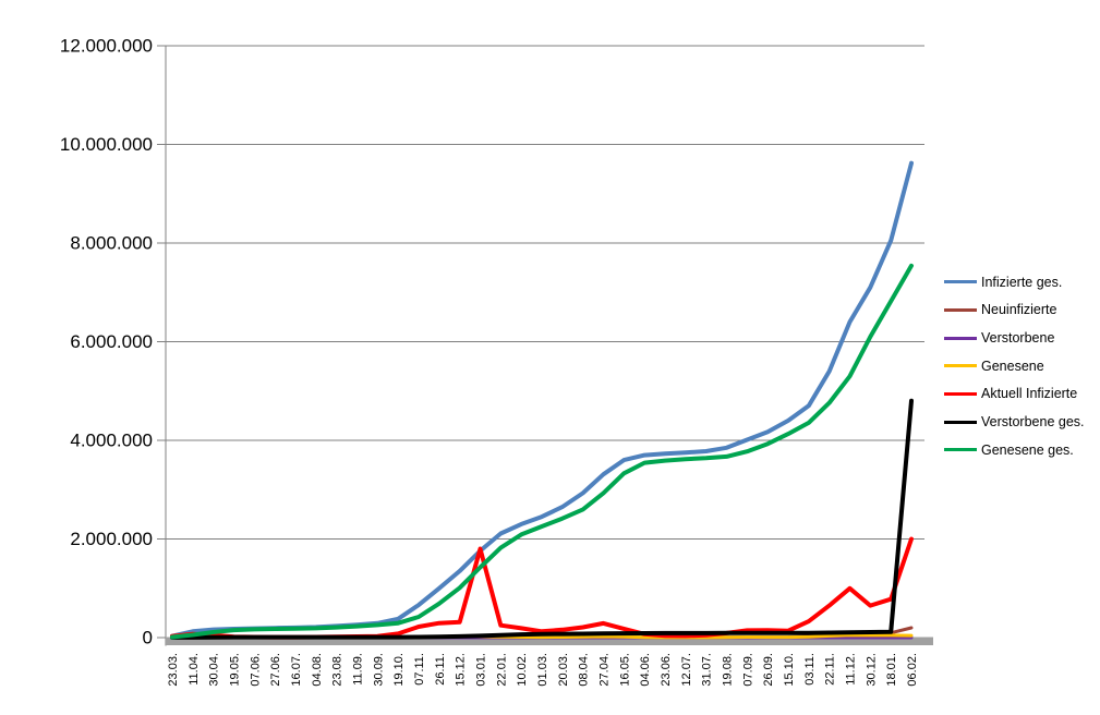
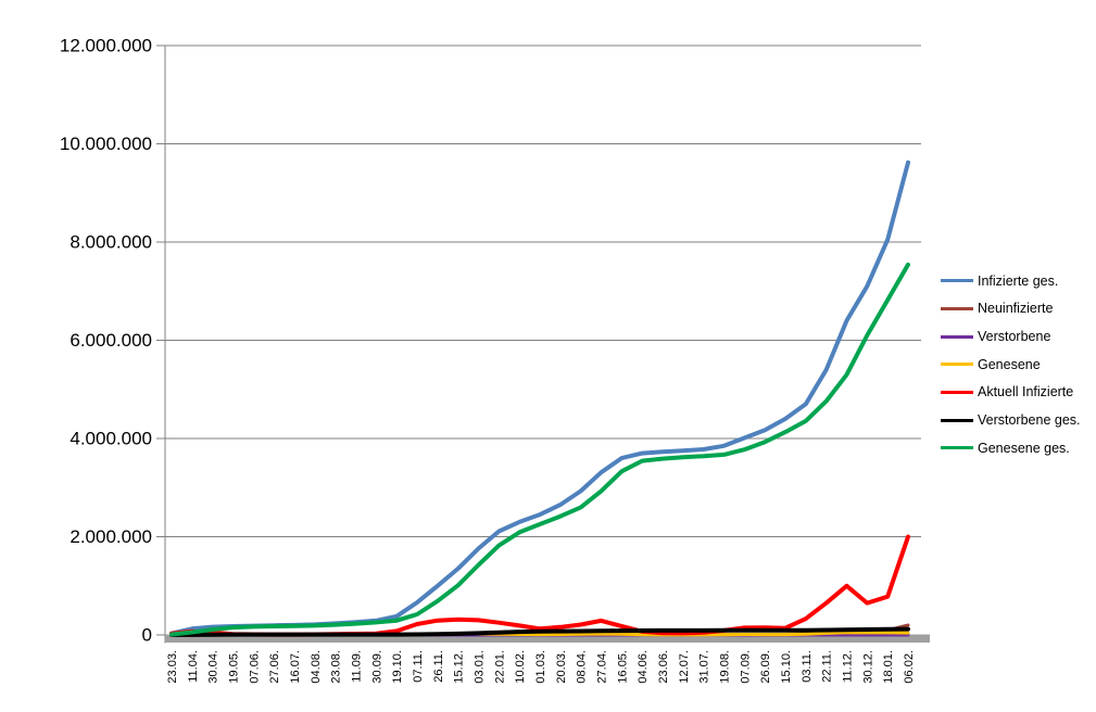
Aktuell Infizierte/03.01.: 1800000 -> 300000
Verstorbene ges./06.02.: 4800000 -> 100000
